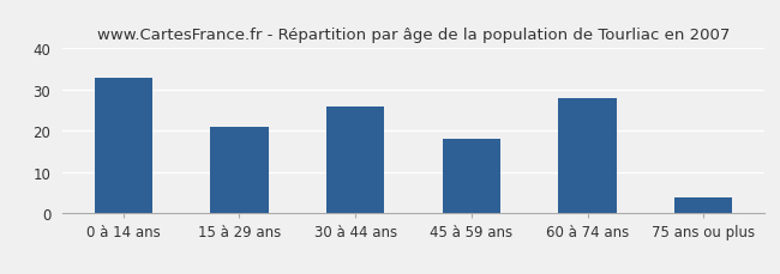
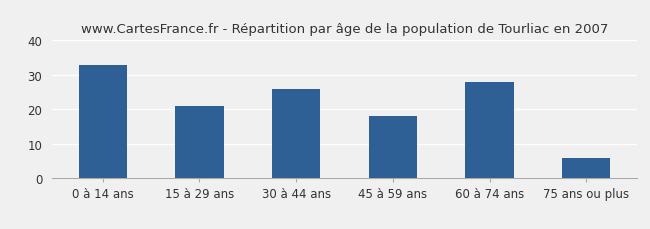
75 ans ou plus: 4 -> 6
